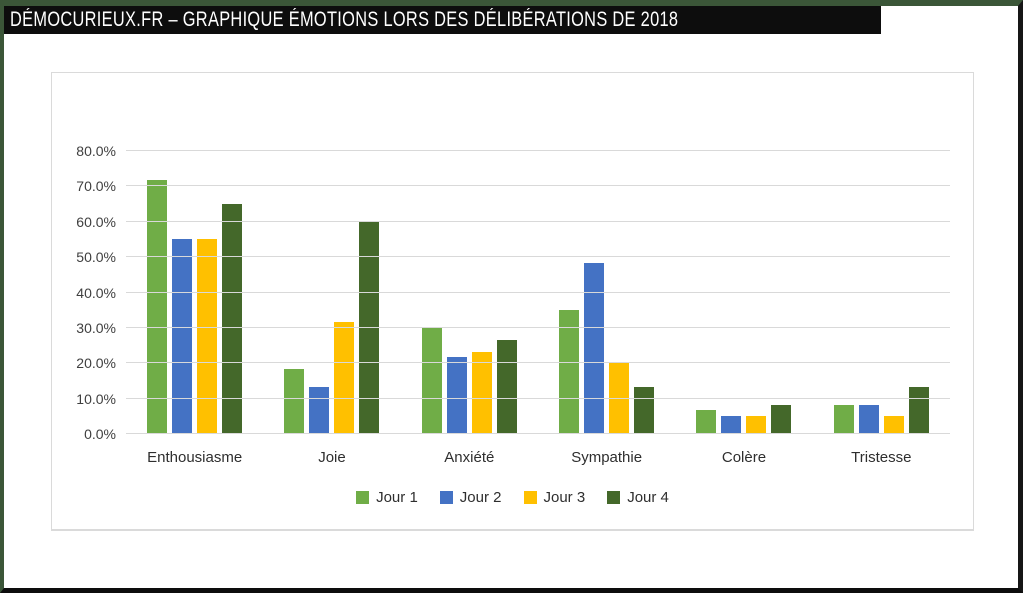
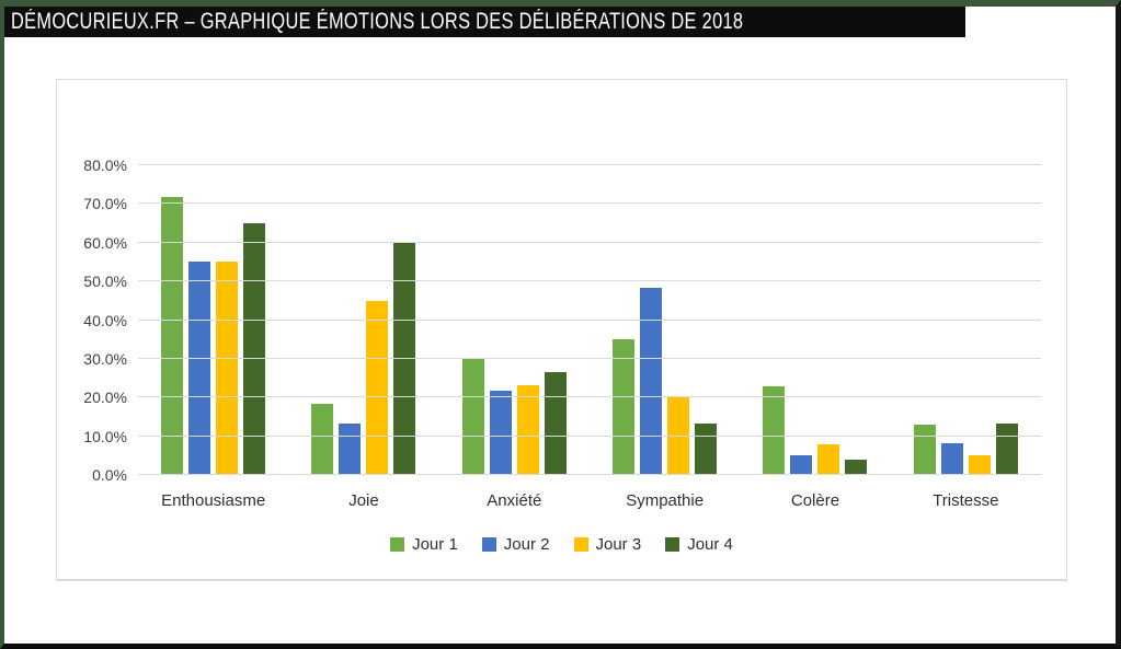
Jour 3/Joie: 32% -> 45%
Jour 1/Colère: 7% -> 23%
Jour 3/Colère: 5% -> 8%
Jour 4/Colère: 8% -> 4%
Jour 1/Tristesse: 8% -> 13%
